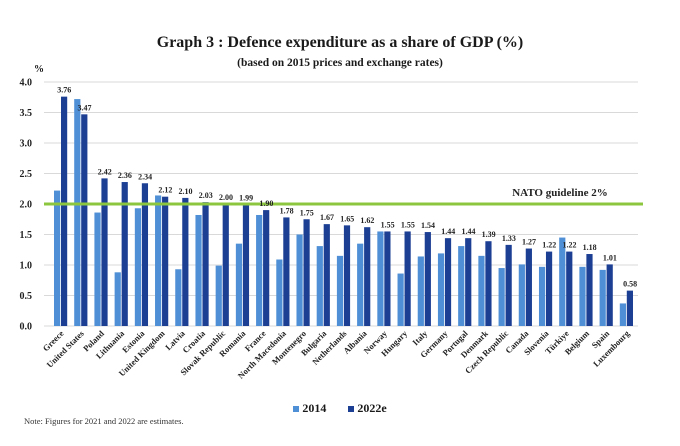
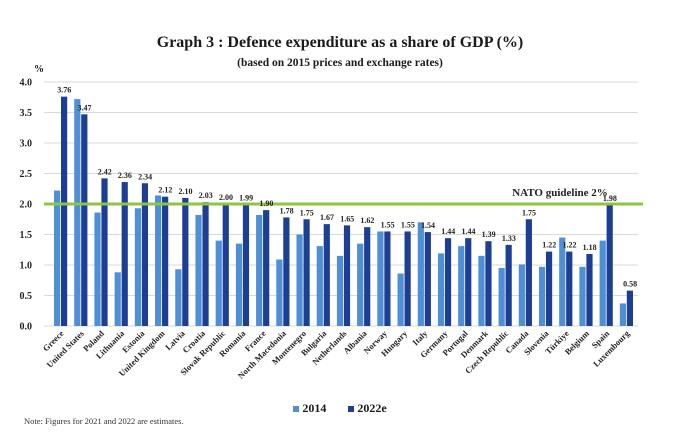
2014/Slovak Republic: 1.0 -> 1.4
2014/Italy: 1.1 -> 1.7
2022e/Canada: 1.27 -> 1.75
2014/Spain: 0.9 -> 1.4
2022e/Spain: 1.01 -> 1.98
